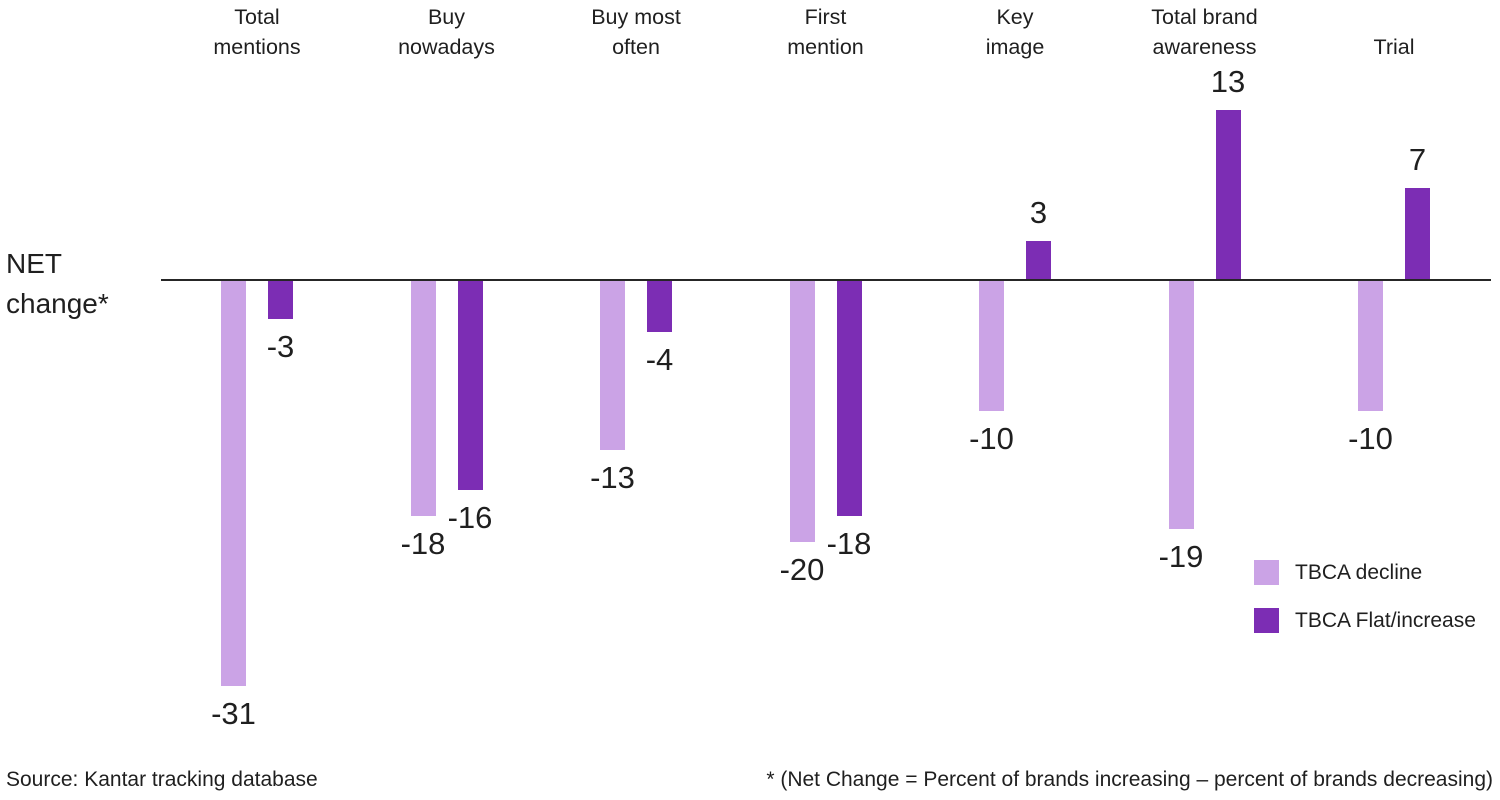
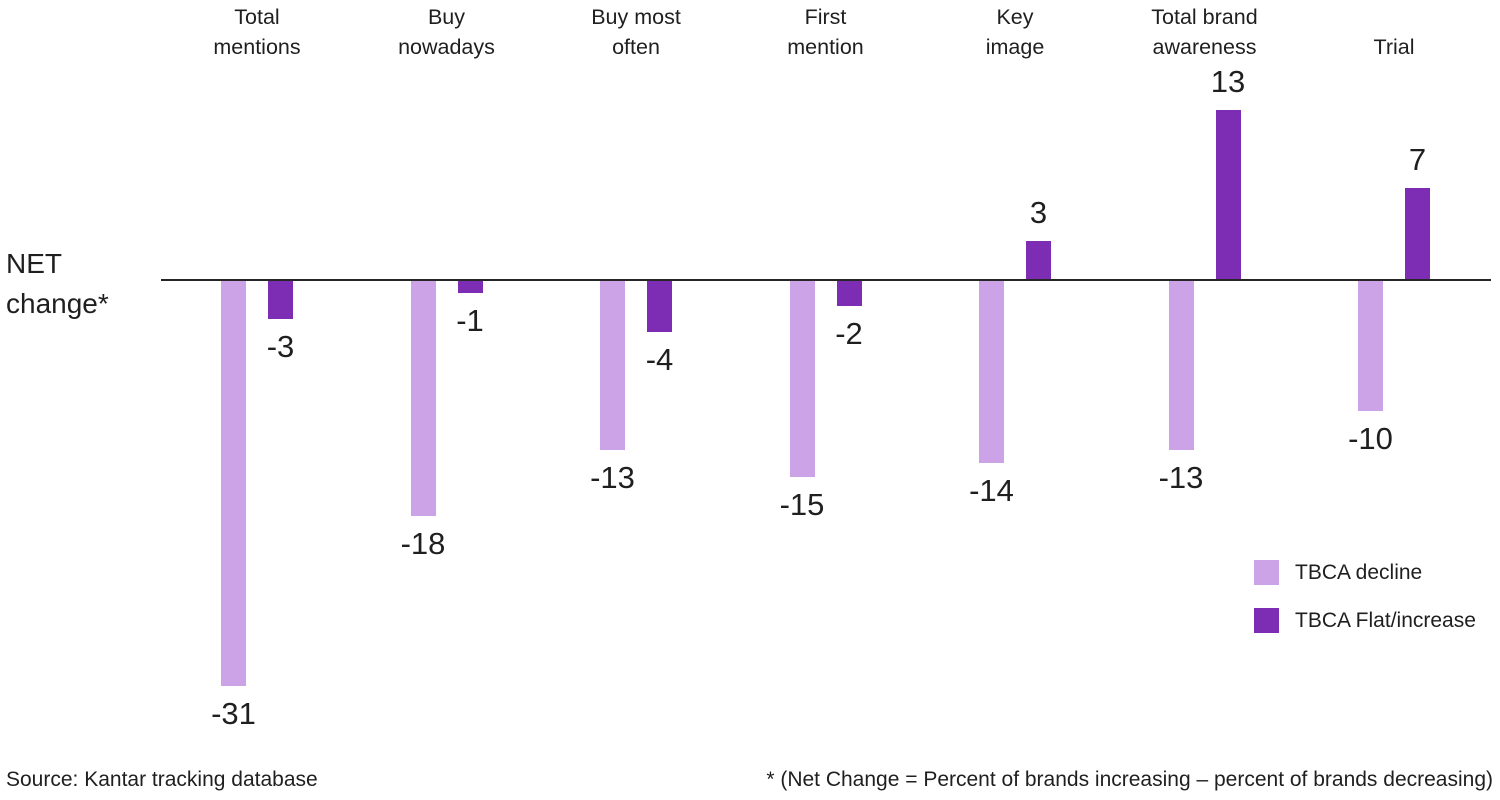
TBCA Flat/increase/Buy nowadays: -16 -> -1
TBCA decline/First mention: -20 -> -15
TBCA Flat/increase/First mention: -18 -> -2
TBCA decline/Key image: -10 -> -14
TBCA decline/Total brand awareness: -19 -> -13
